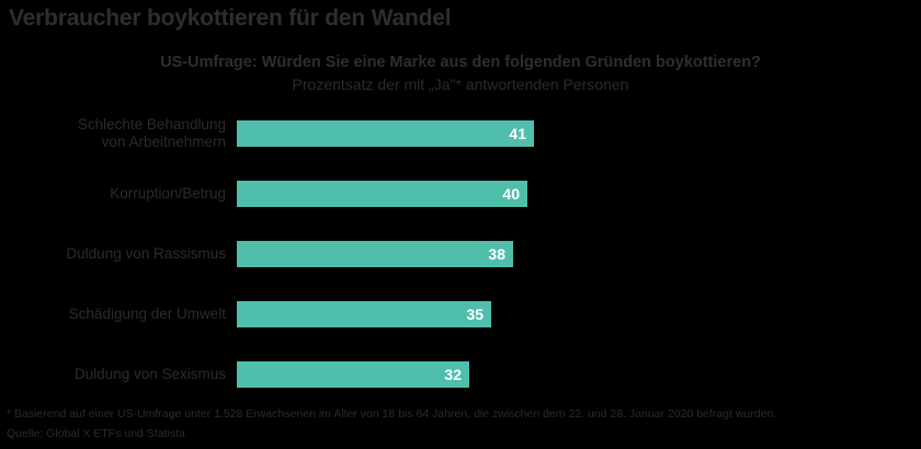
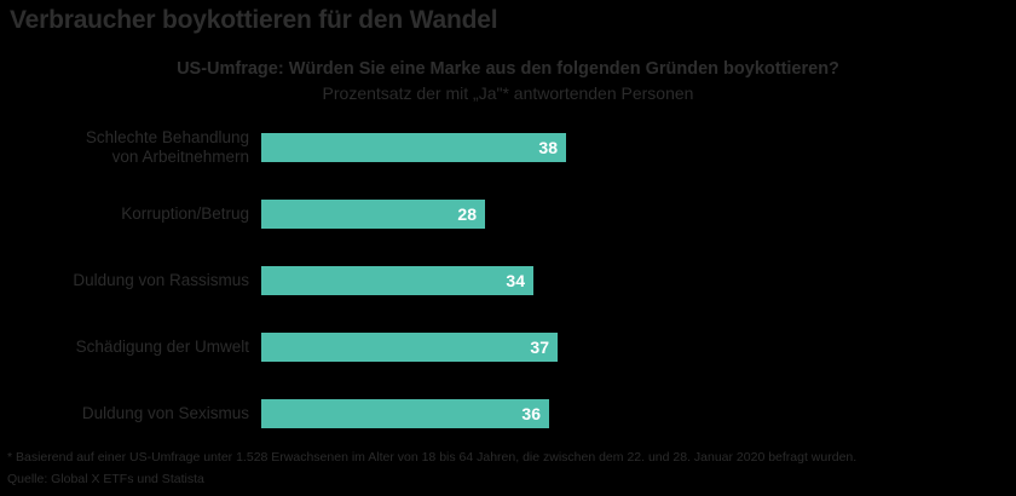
Schlechte Behandlung von Arbeitnehmern: 41 -> 38
Korruption/Betrug: 40 -> 28
Duldung von Rassismus: 38 -> 34
Schädigung der Umwelt: 35 -> 37
Duldung von Sexismus: 32 -> 36
